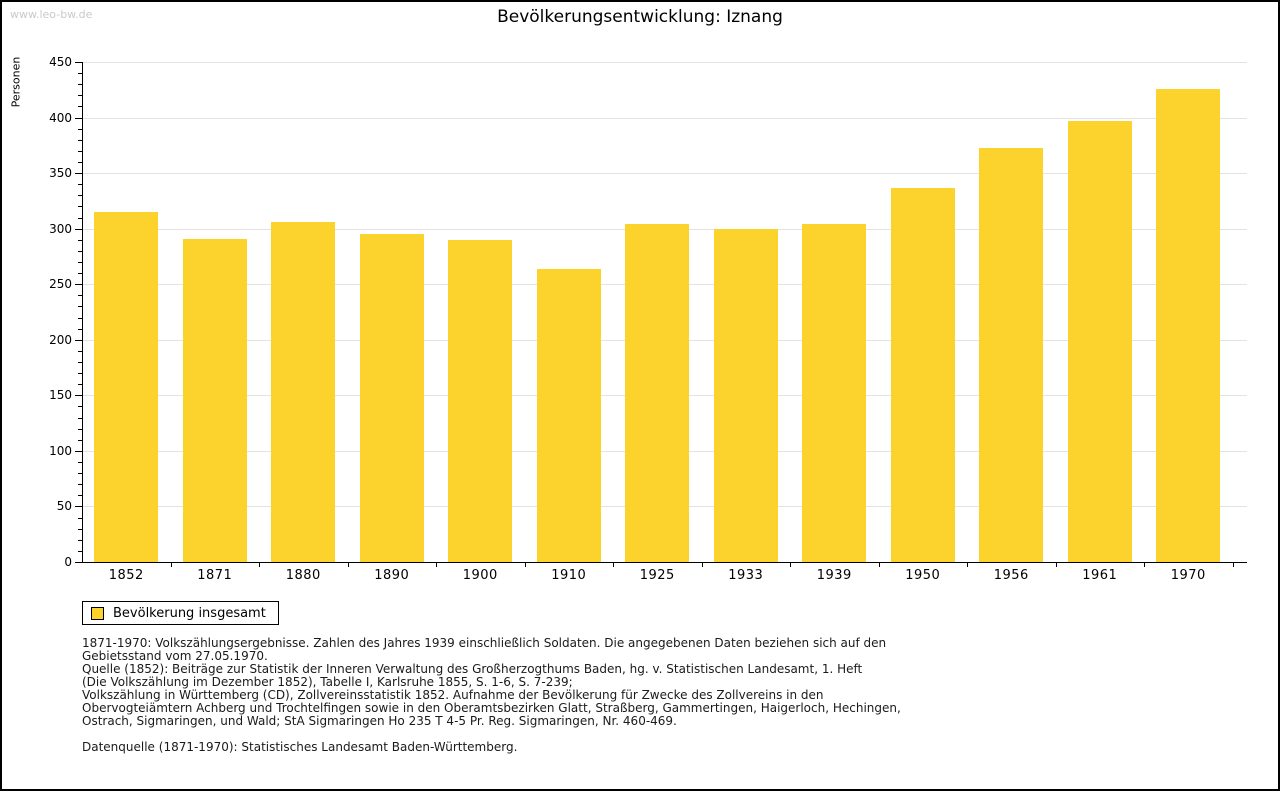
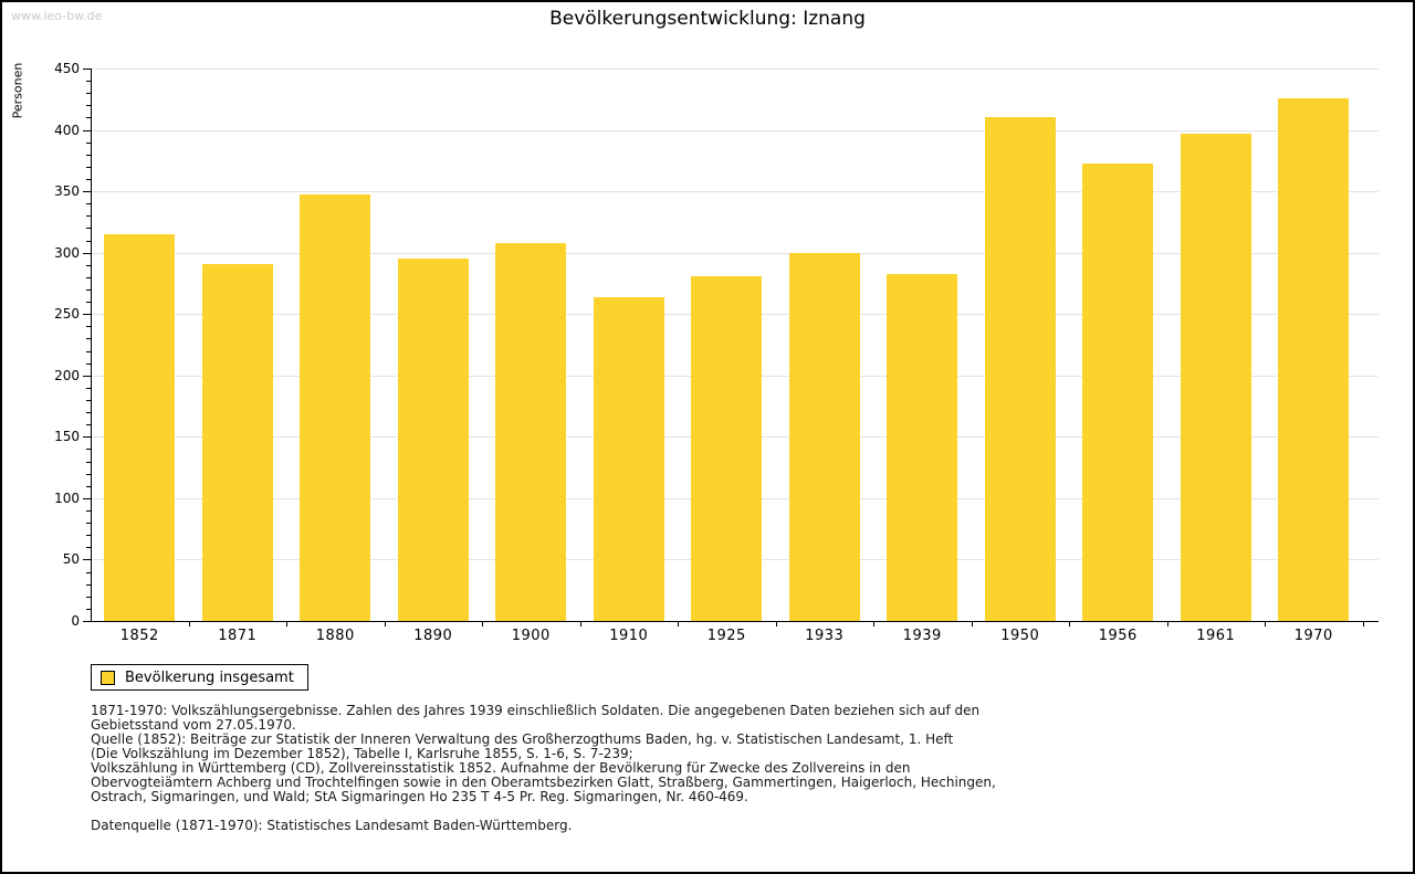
1880: 306 -> 347
1900: 290 -> 308
1925: 304 -> 281
1939: 304 -> 283
1950: 337 -> 410
